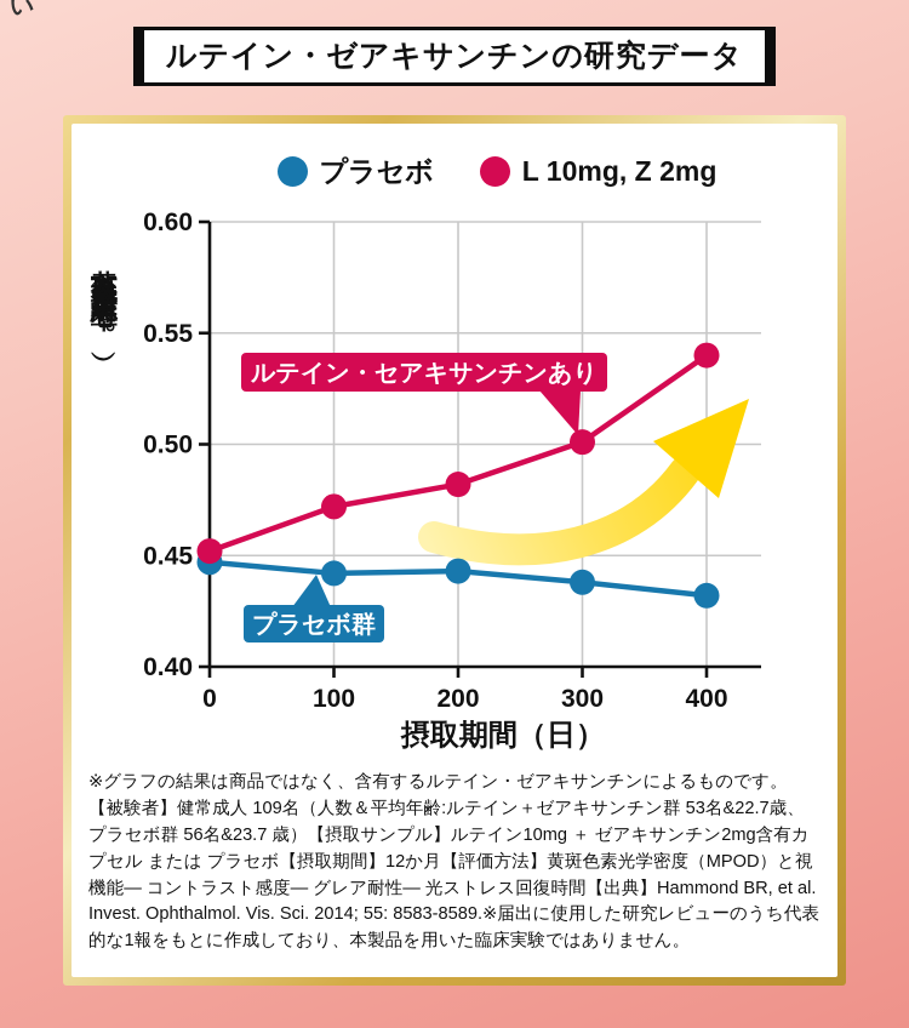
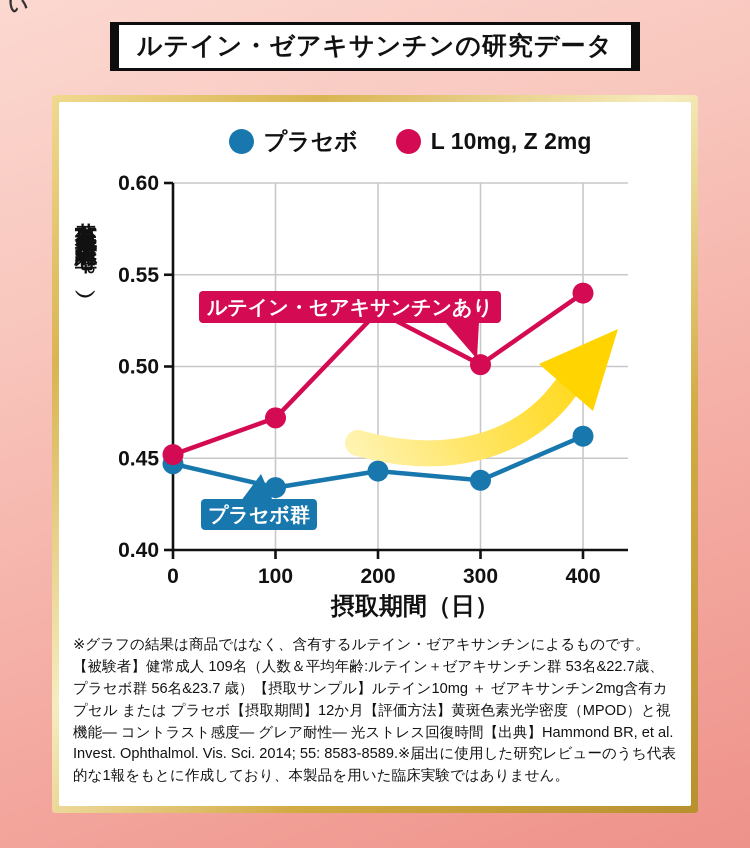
プラセボ/100: 0.442 -> 0.434
L 10mg, Z 2mg/200: 0.482 -> 0.530
プラセボ/400: 0.432 -> 0.462
